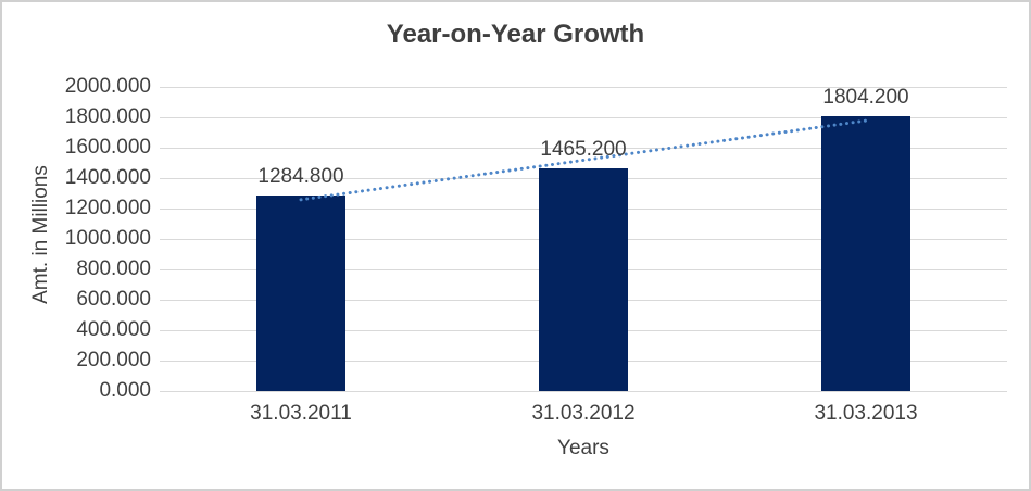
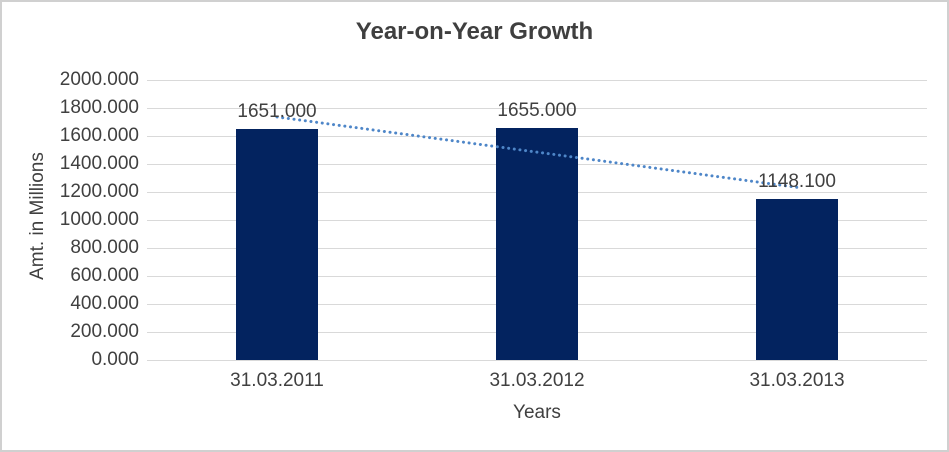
31.03.2011: 1284.800 -> 1651.000
31.03.2012: 1465.200 -> 1655.000
31.03.2013: 1804.200 -> 1148.100
